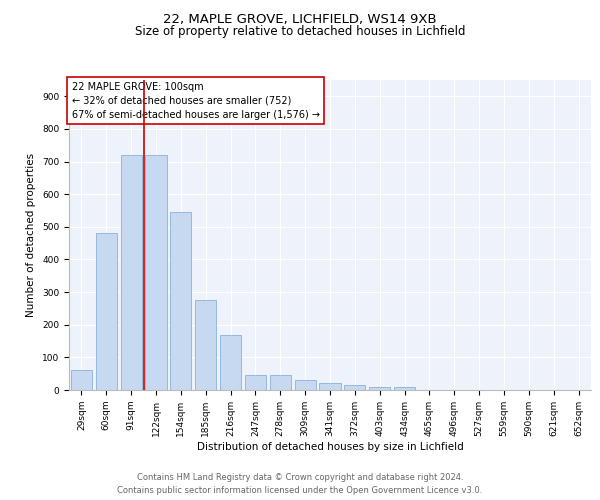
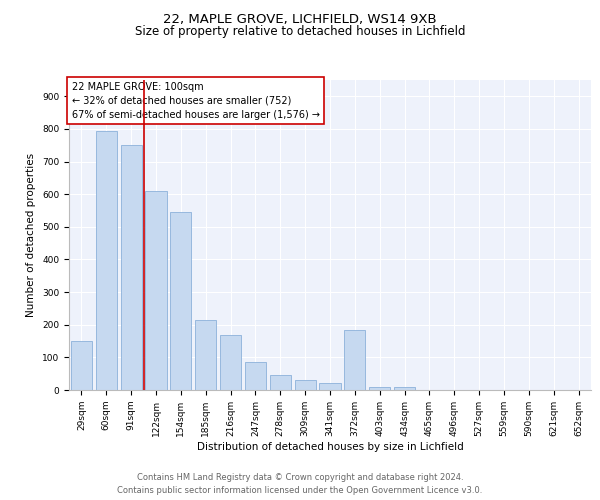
29sqm: 60 -> 150
60sqm: 480 -> 795
91sqm: 720 -> 750
122sqm: 720 -> 610
185sqm: 275 -> 215
247sqm: 47 -> 85
372sqm: 15 -> 185
